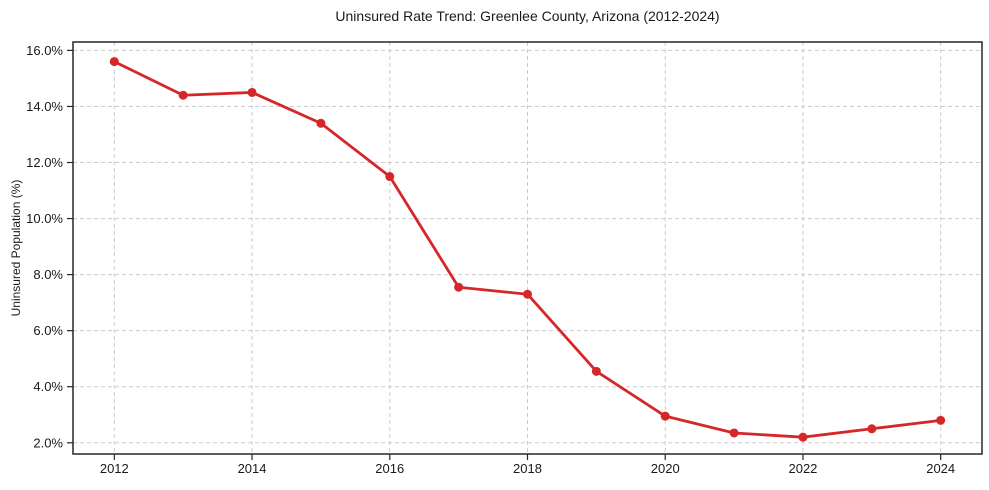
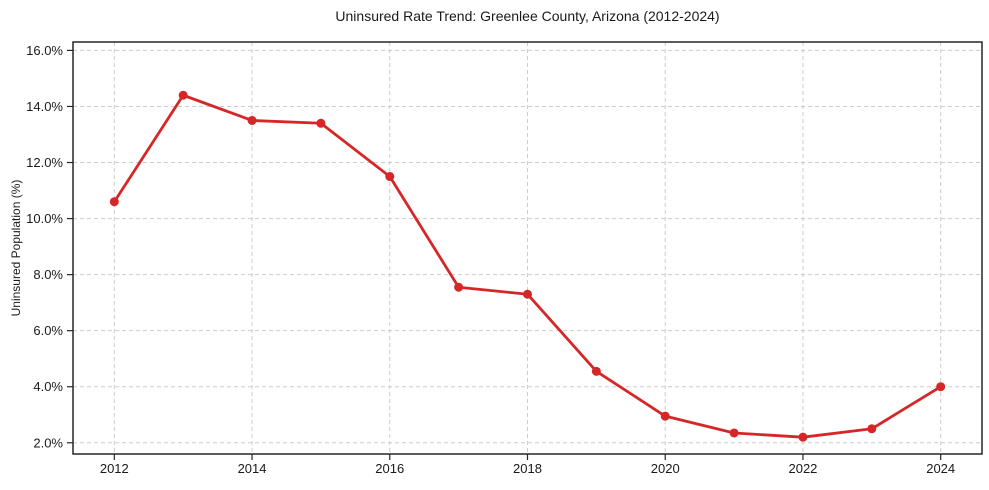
2012: 15.6% -> 10.6%
2014: 14.5% -> 13.5%
2024: 2.8% -> 4.0%
